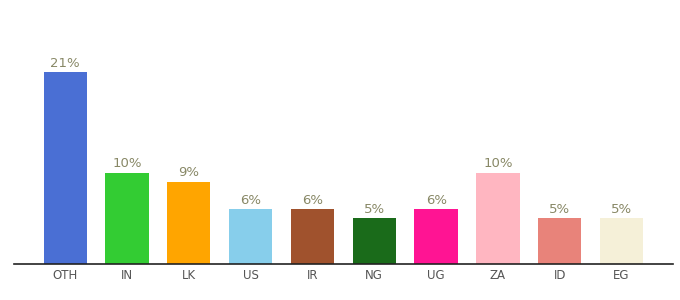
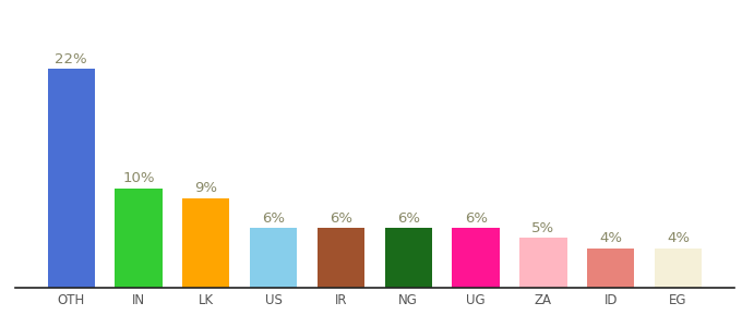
OTH: 21% -> 22%
NG: 5% -> 6%
ZA: 10% -> 5%
ID: 5% -> 4%
EG: 5% -> 4%
